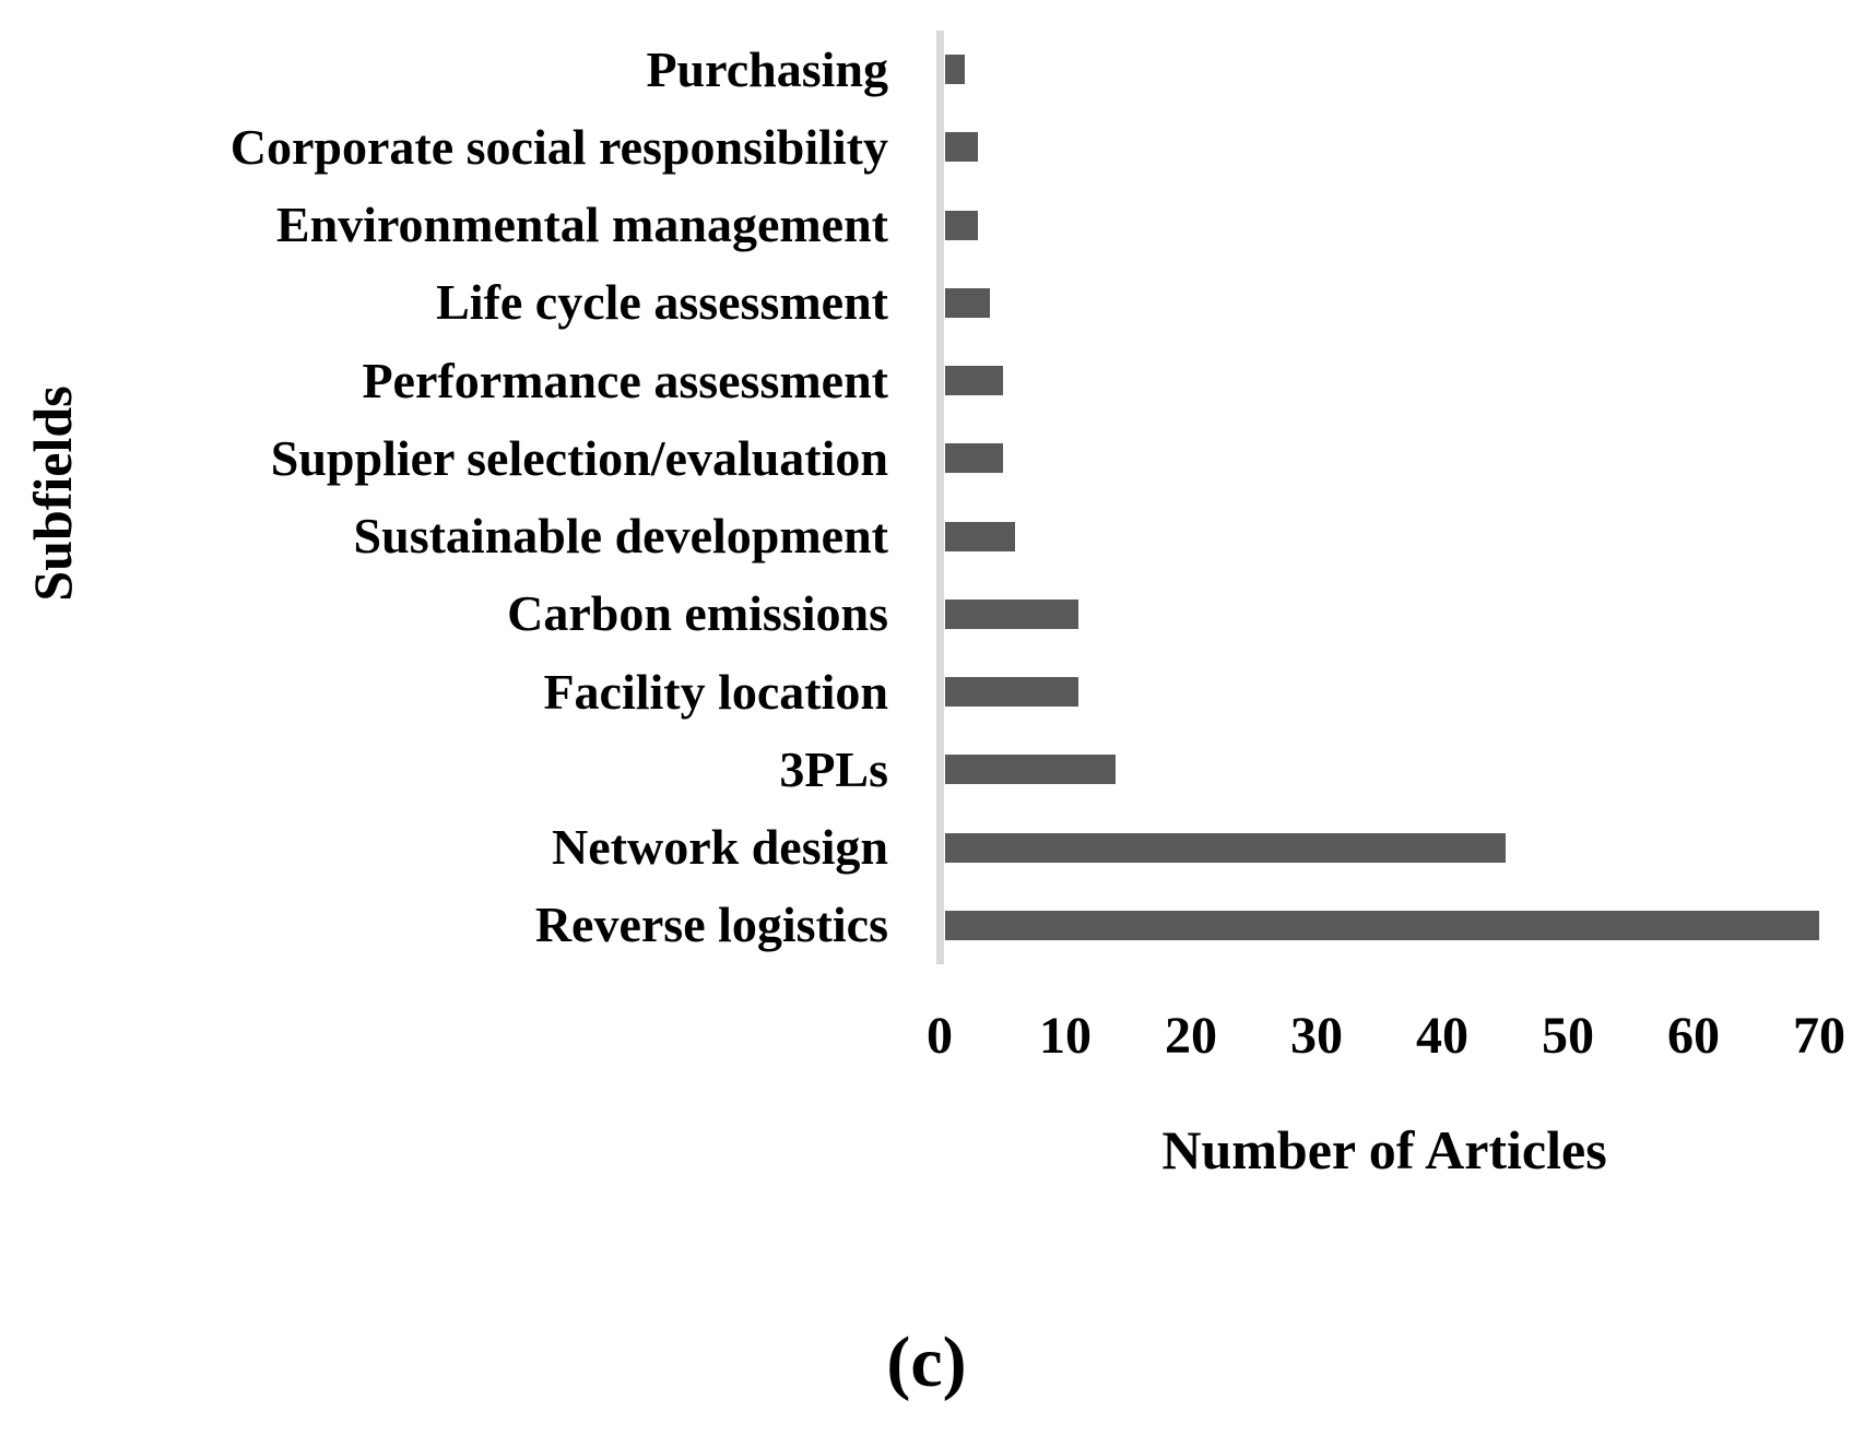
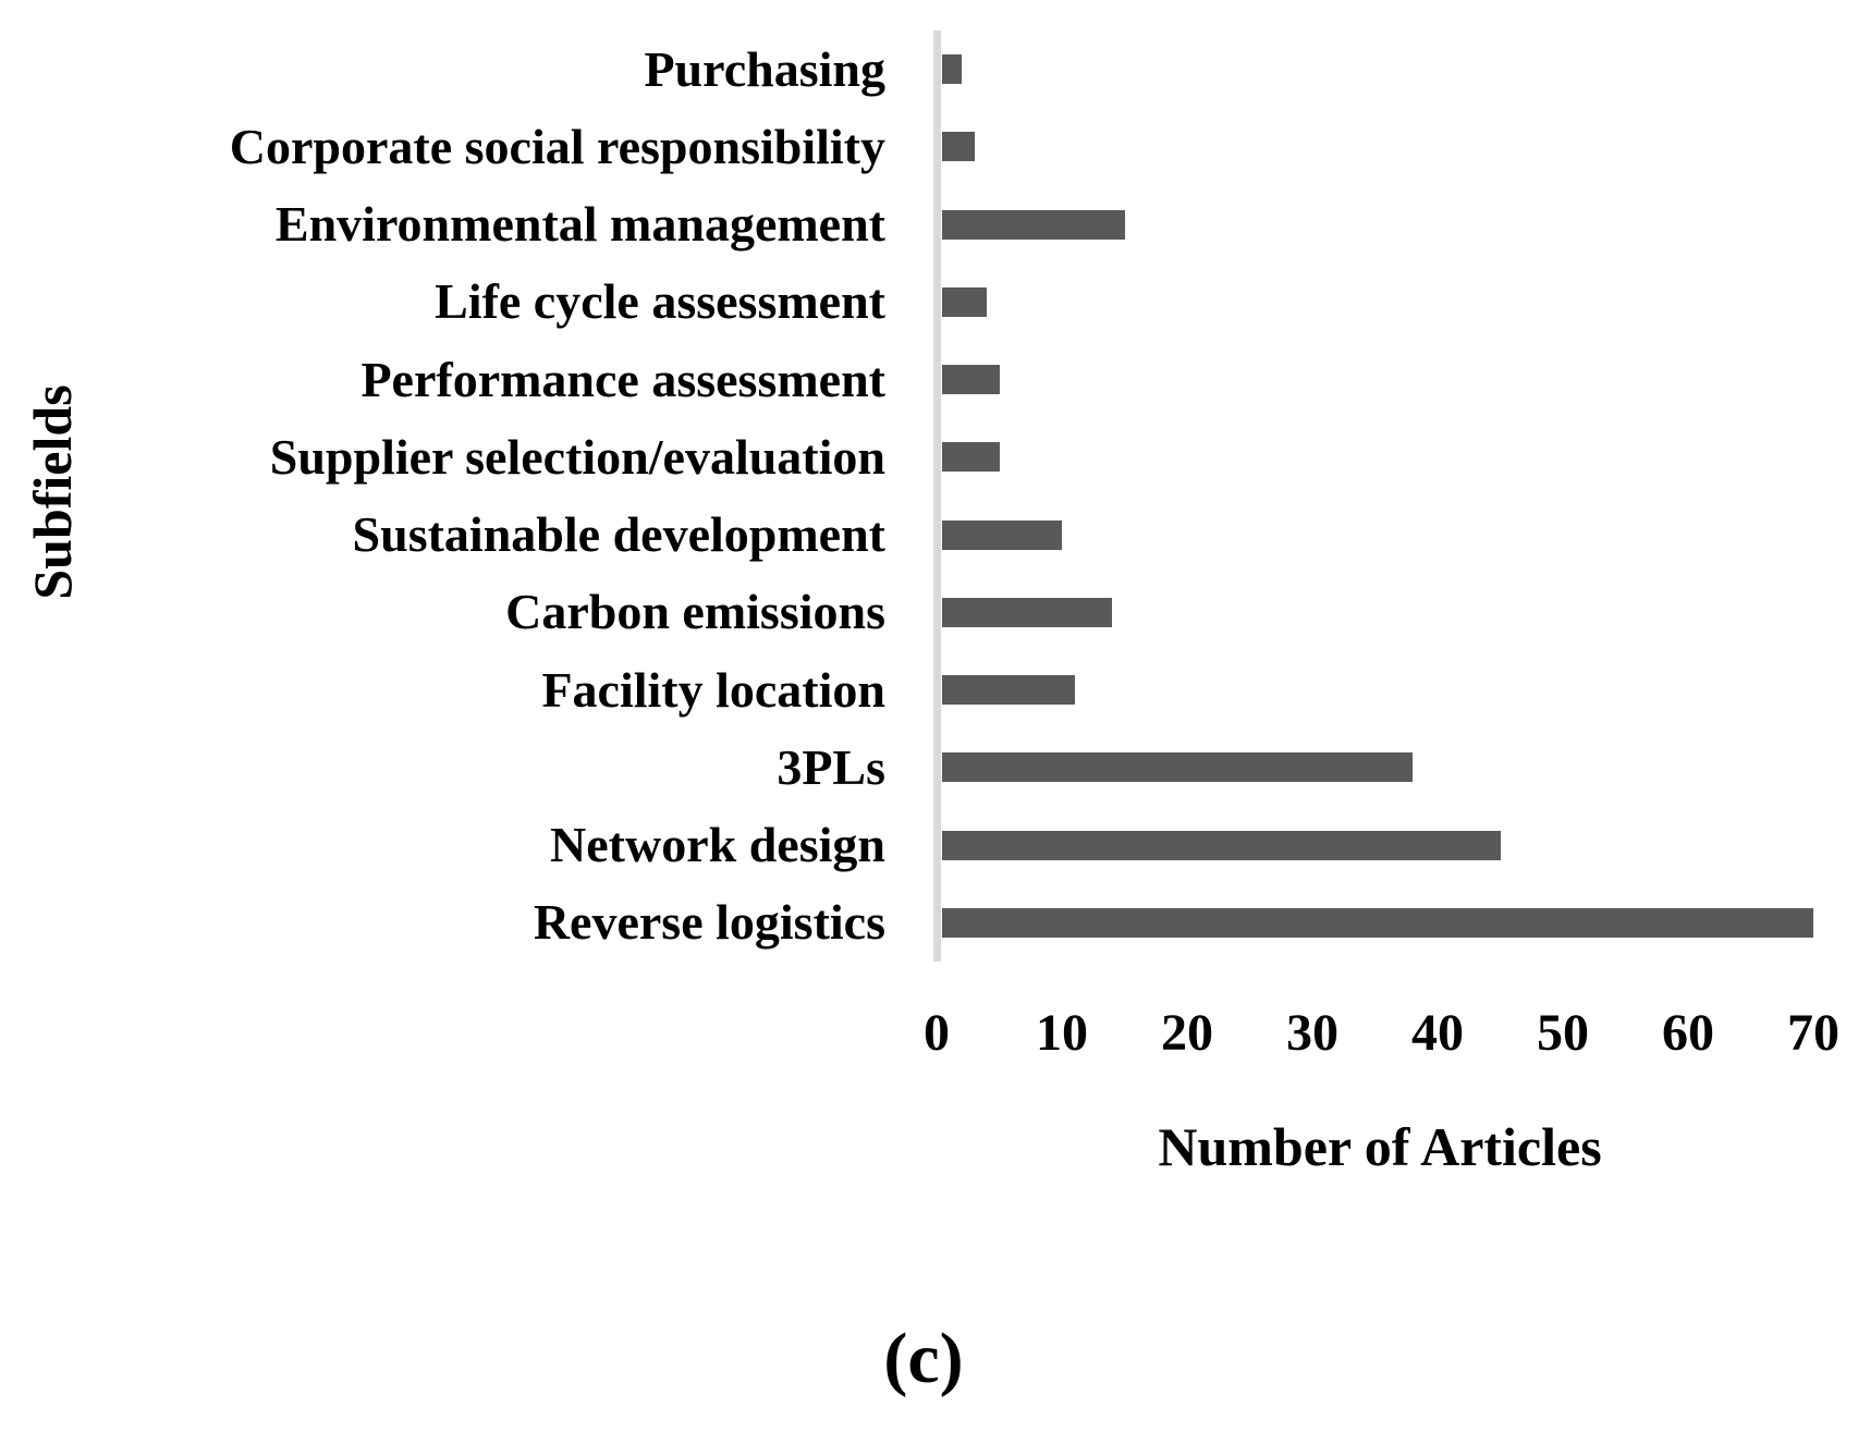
Environmental management: 3 -> 15
Sustainable development: 6 -> 10
Carbon emissions: 11 -> 14
3PLs: 14 -> 38
